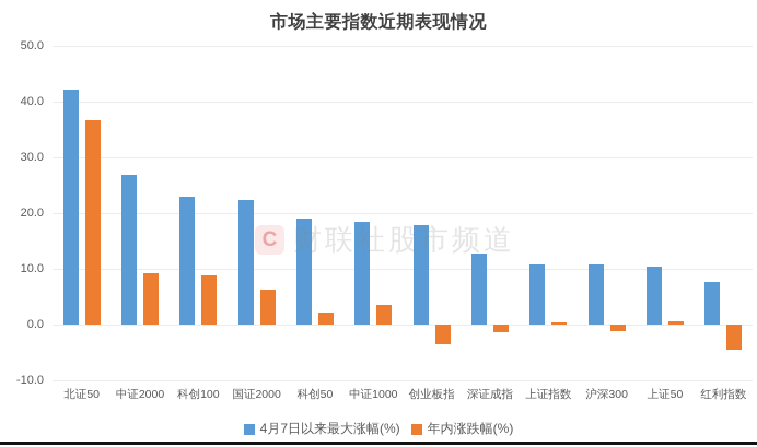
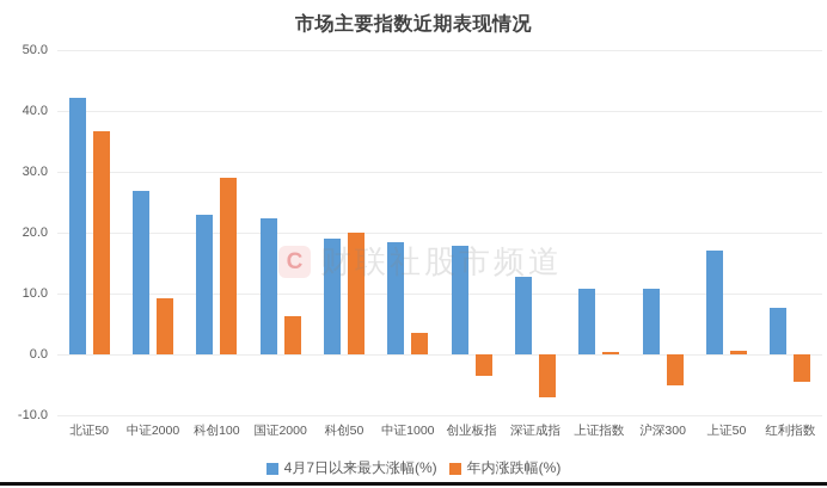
年内涨跌幅(%)/科创100: 9 -> 29
年内涨跌幅(%)/科创50: 2 -> 20
年内涨跌幅(%)/深证成指: -1 -> -7
年内涨跌幅(%)/沪深300: -1 -> -5
4月7日以来最大涨幅(%)/上证50: 10 -> 17
